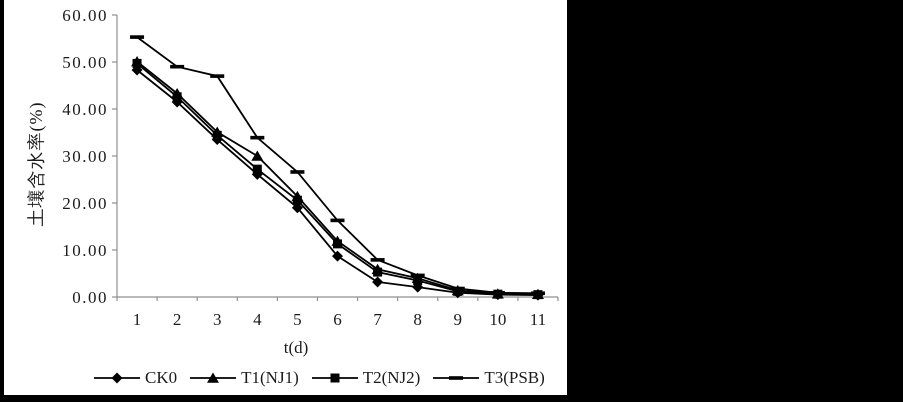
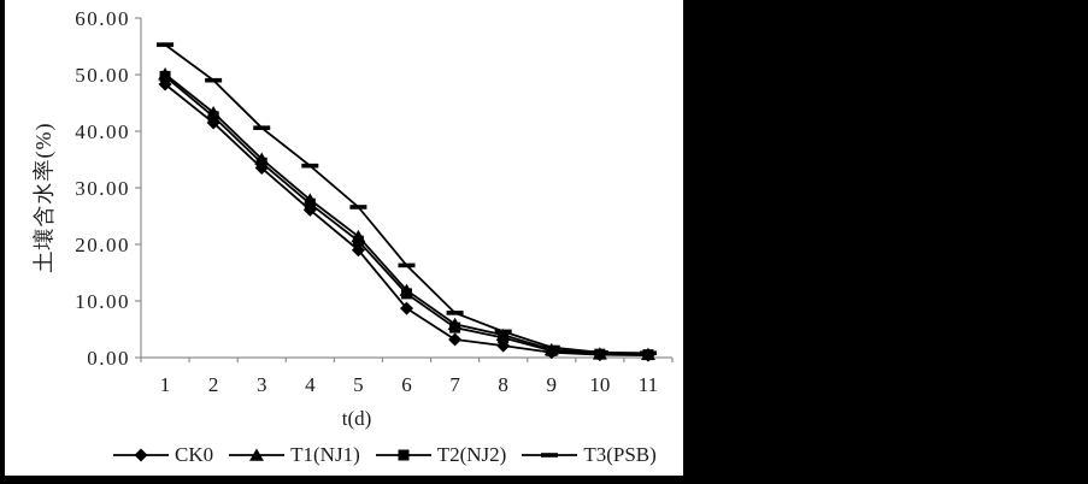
T3(PSB)/3: 47 -> 41
T1(NJ1)/4: 30 -> 28
